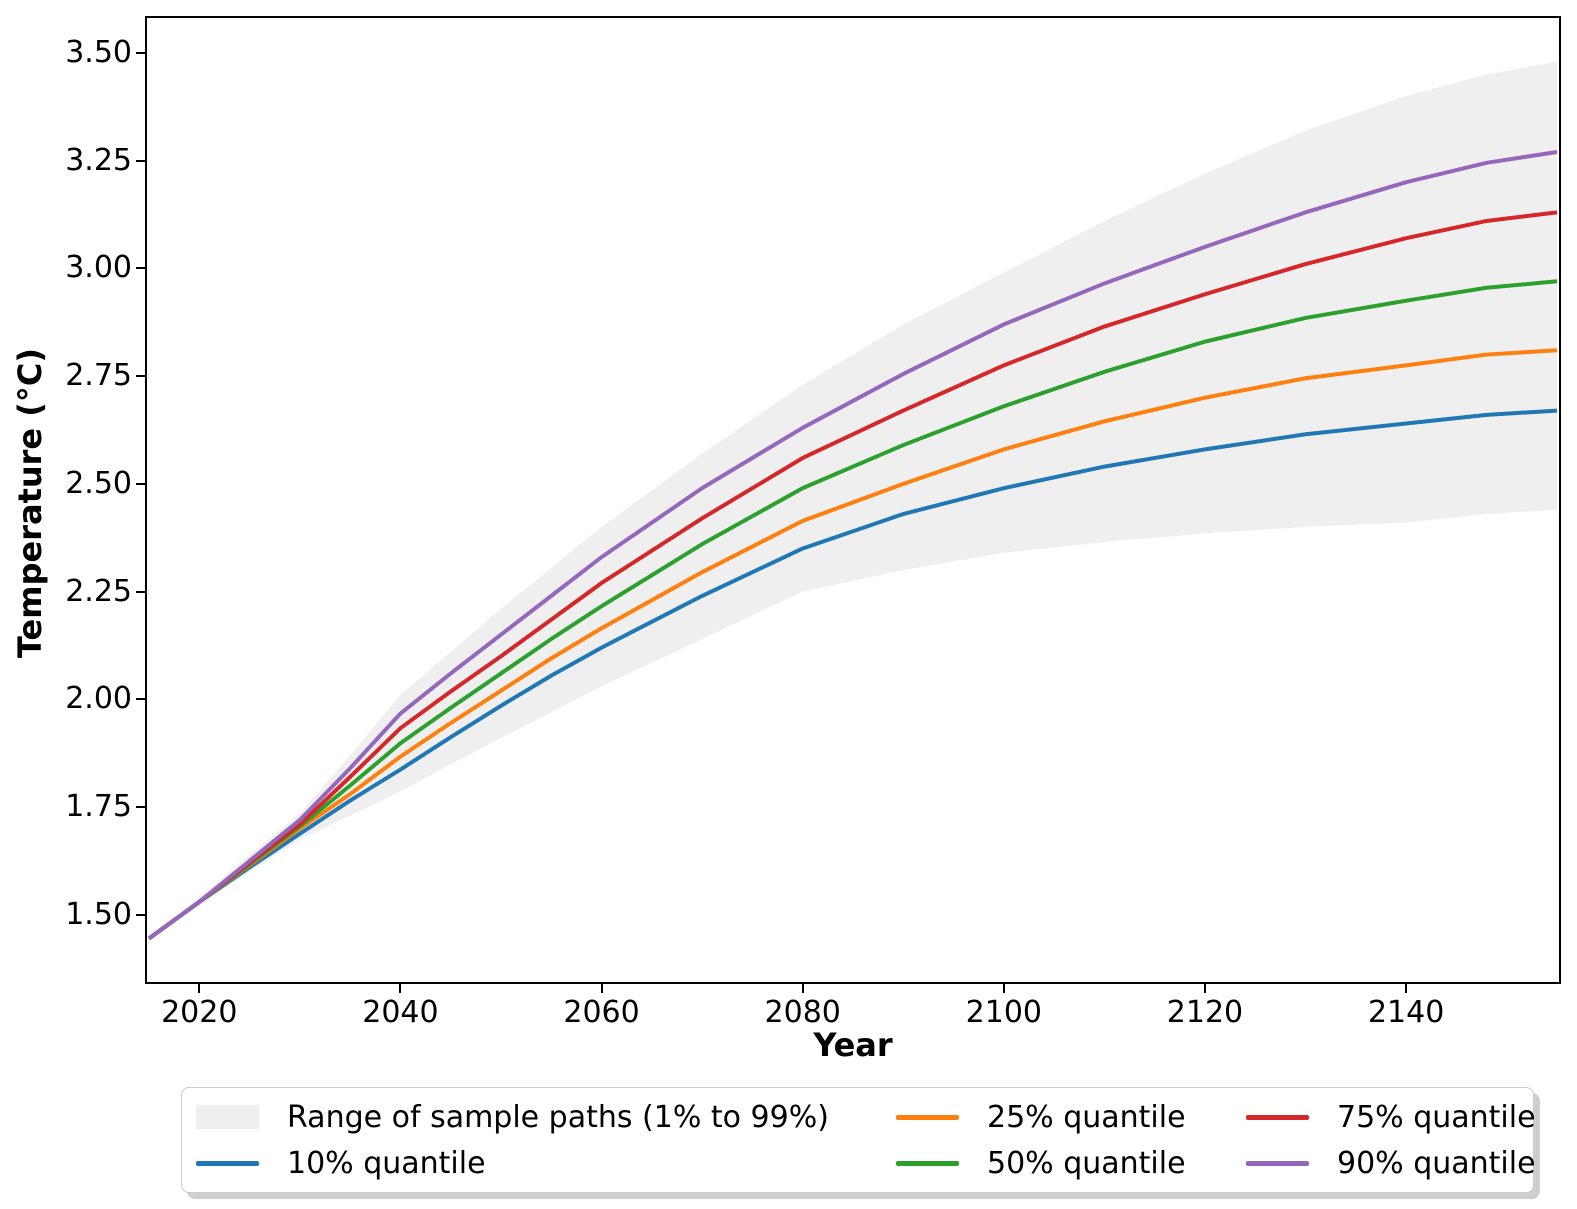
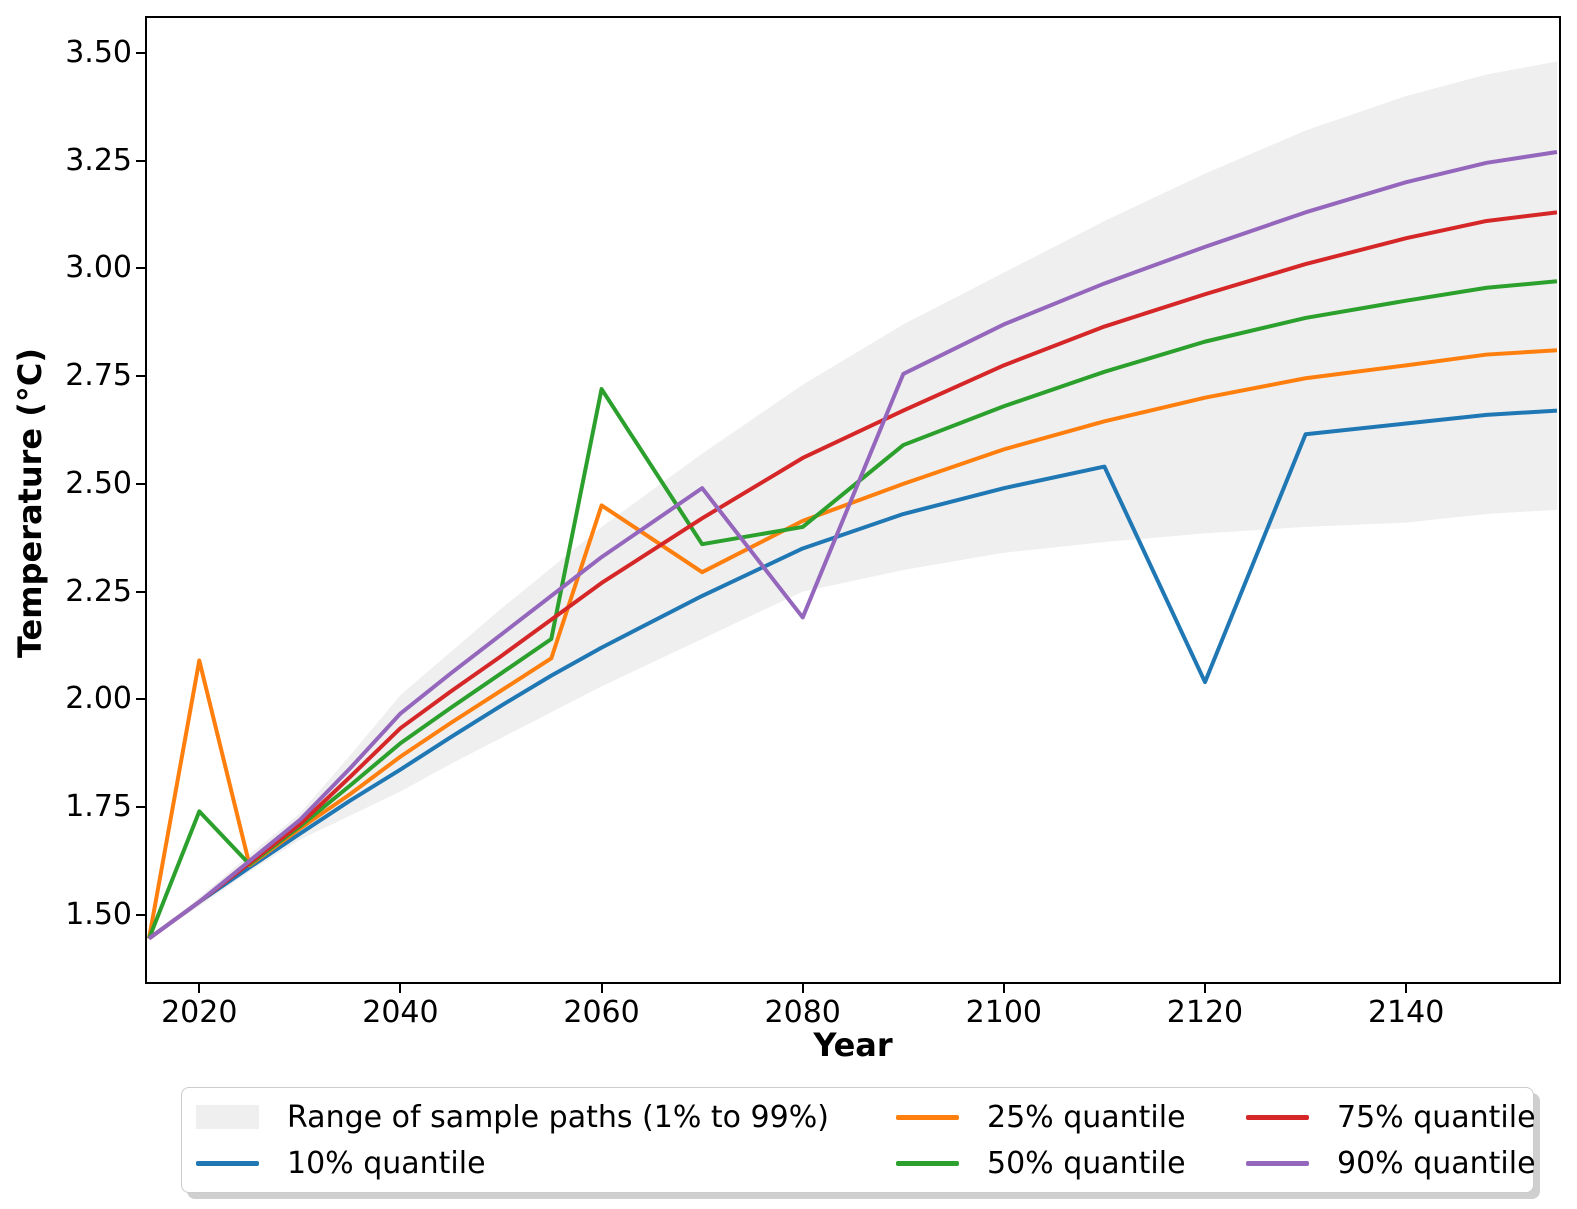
25% quantile/2020: 1.53 -> 2.09
50% quantile/2020: 1.53 -> 1.74
25% quantile/2060: 2.17 -> 2.45
50% quantile/2060: 2.22 -> 2.72
50% quantile/2080: 2.49 -> 2.40
90% quantile/2080: 2.63 -> 2.19
10% quantile/2120: 2.58 -> 2.04
